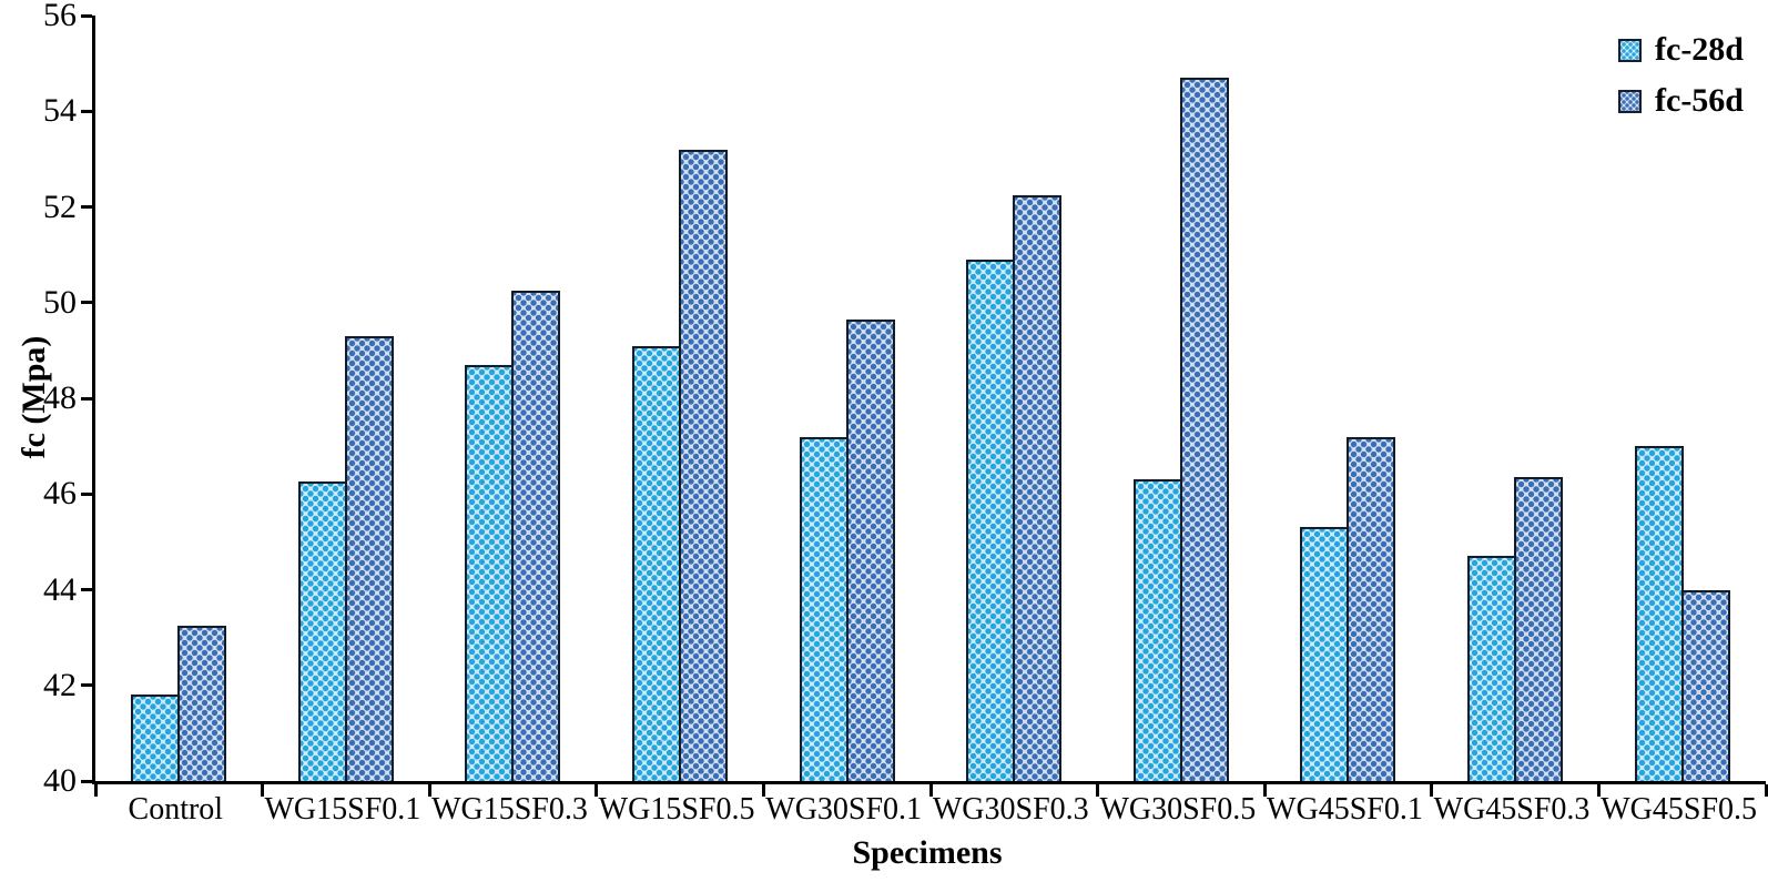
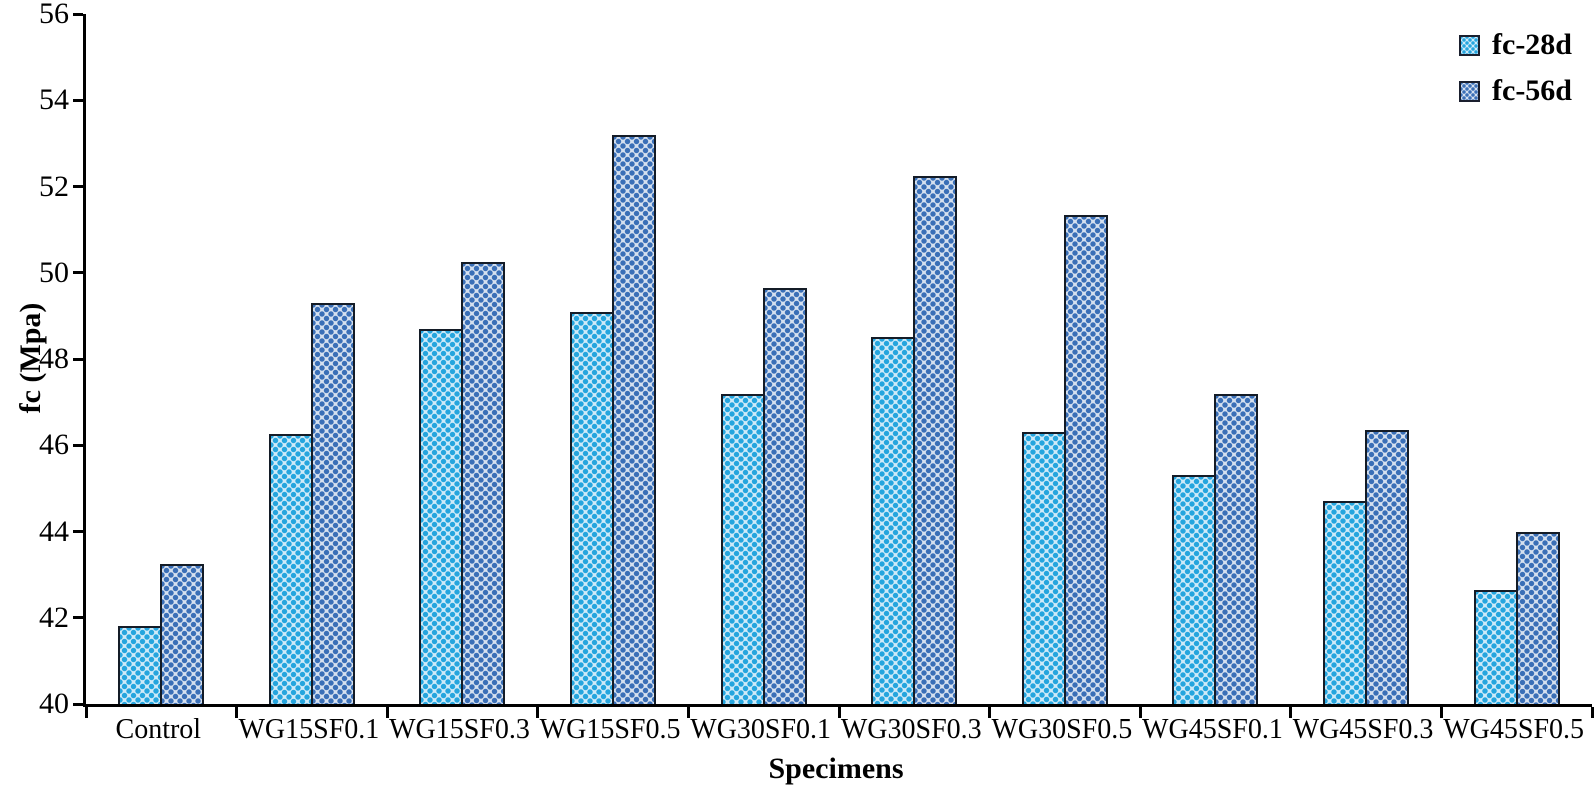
fc-28d/WG30SF0.3: 50.9 -> 48.5
fc-56d/WG30SF0.5: 54.7 -> 51.4
fc-28d/WG45SF0.5: 47.0 -> 42.6
